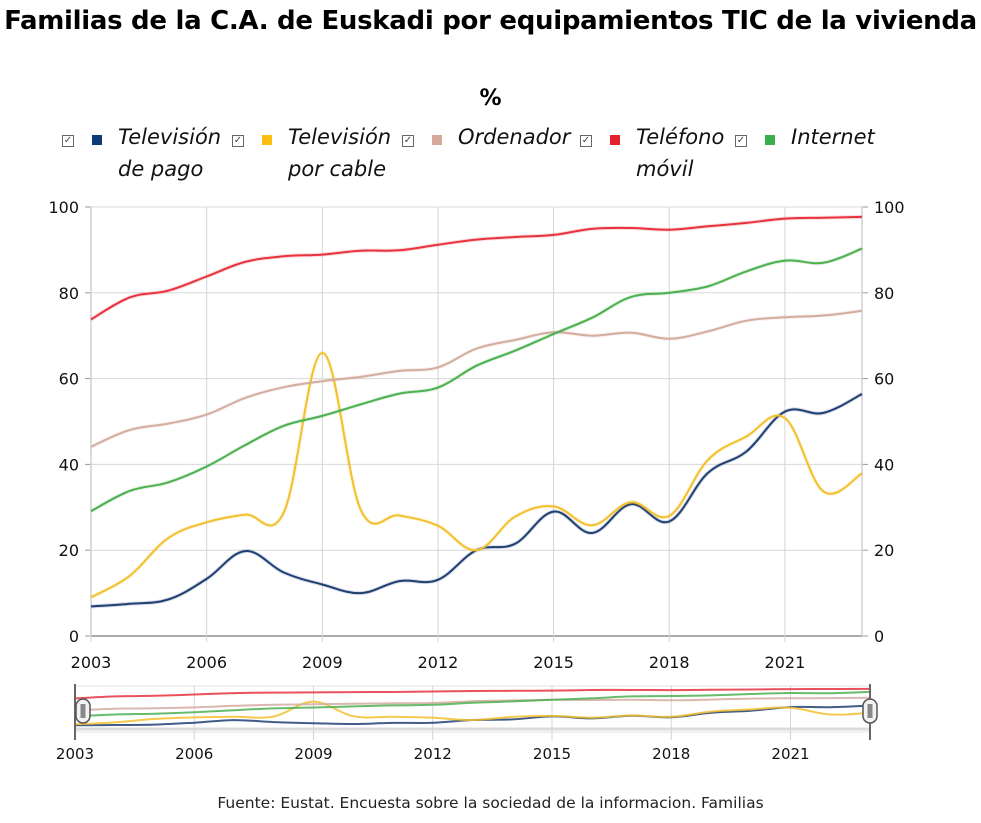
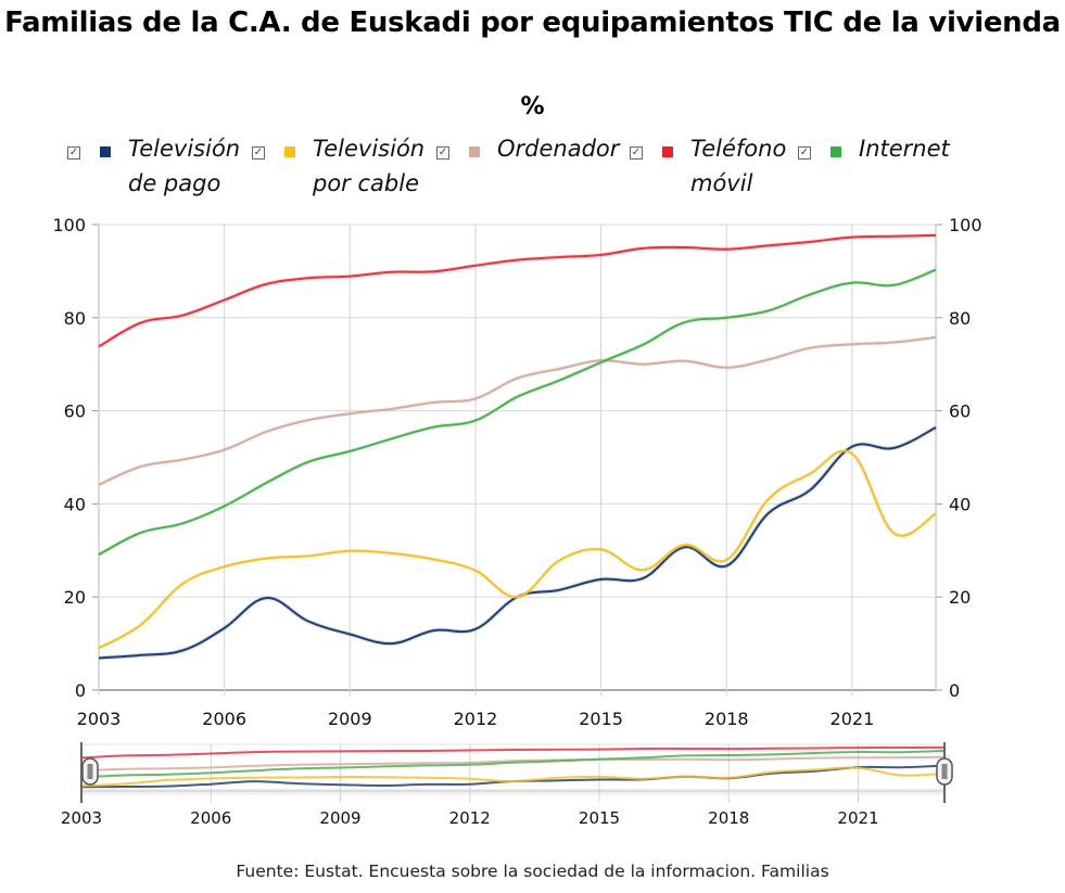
Televisión por cable/2009: 66 -> 30
Televisión de pago/2015: 29 -> 24
